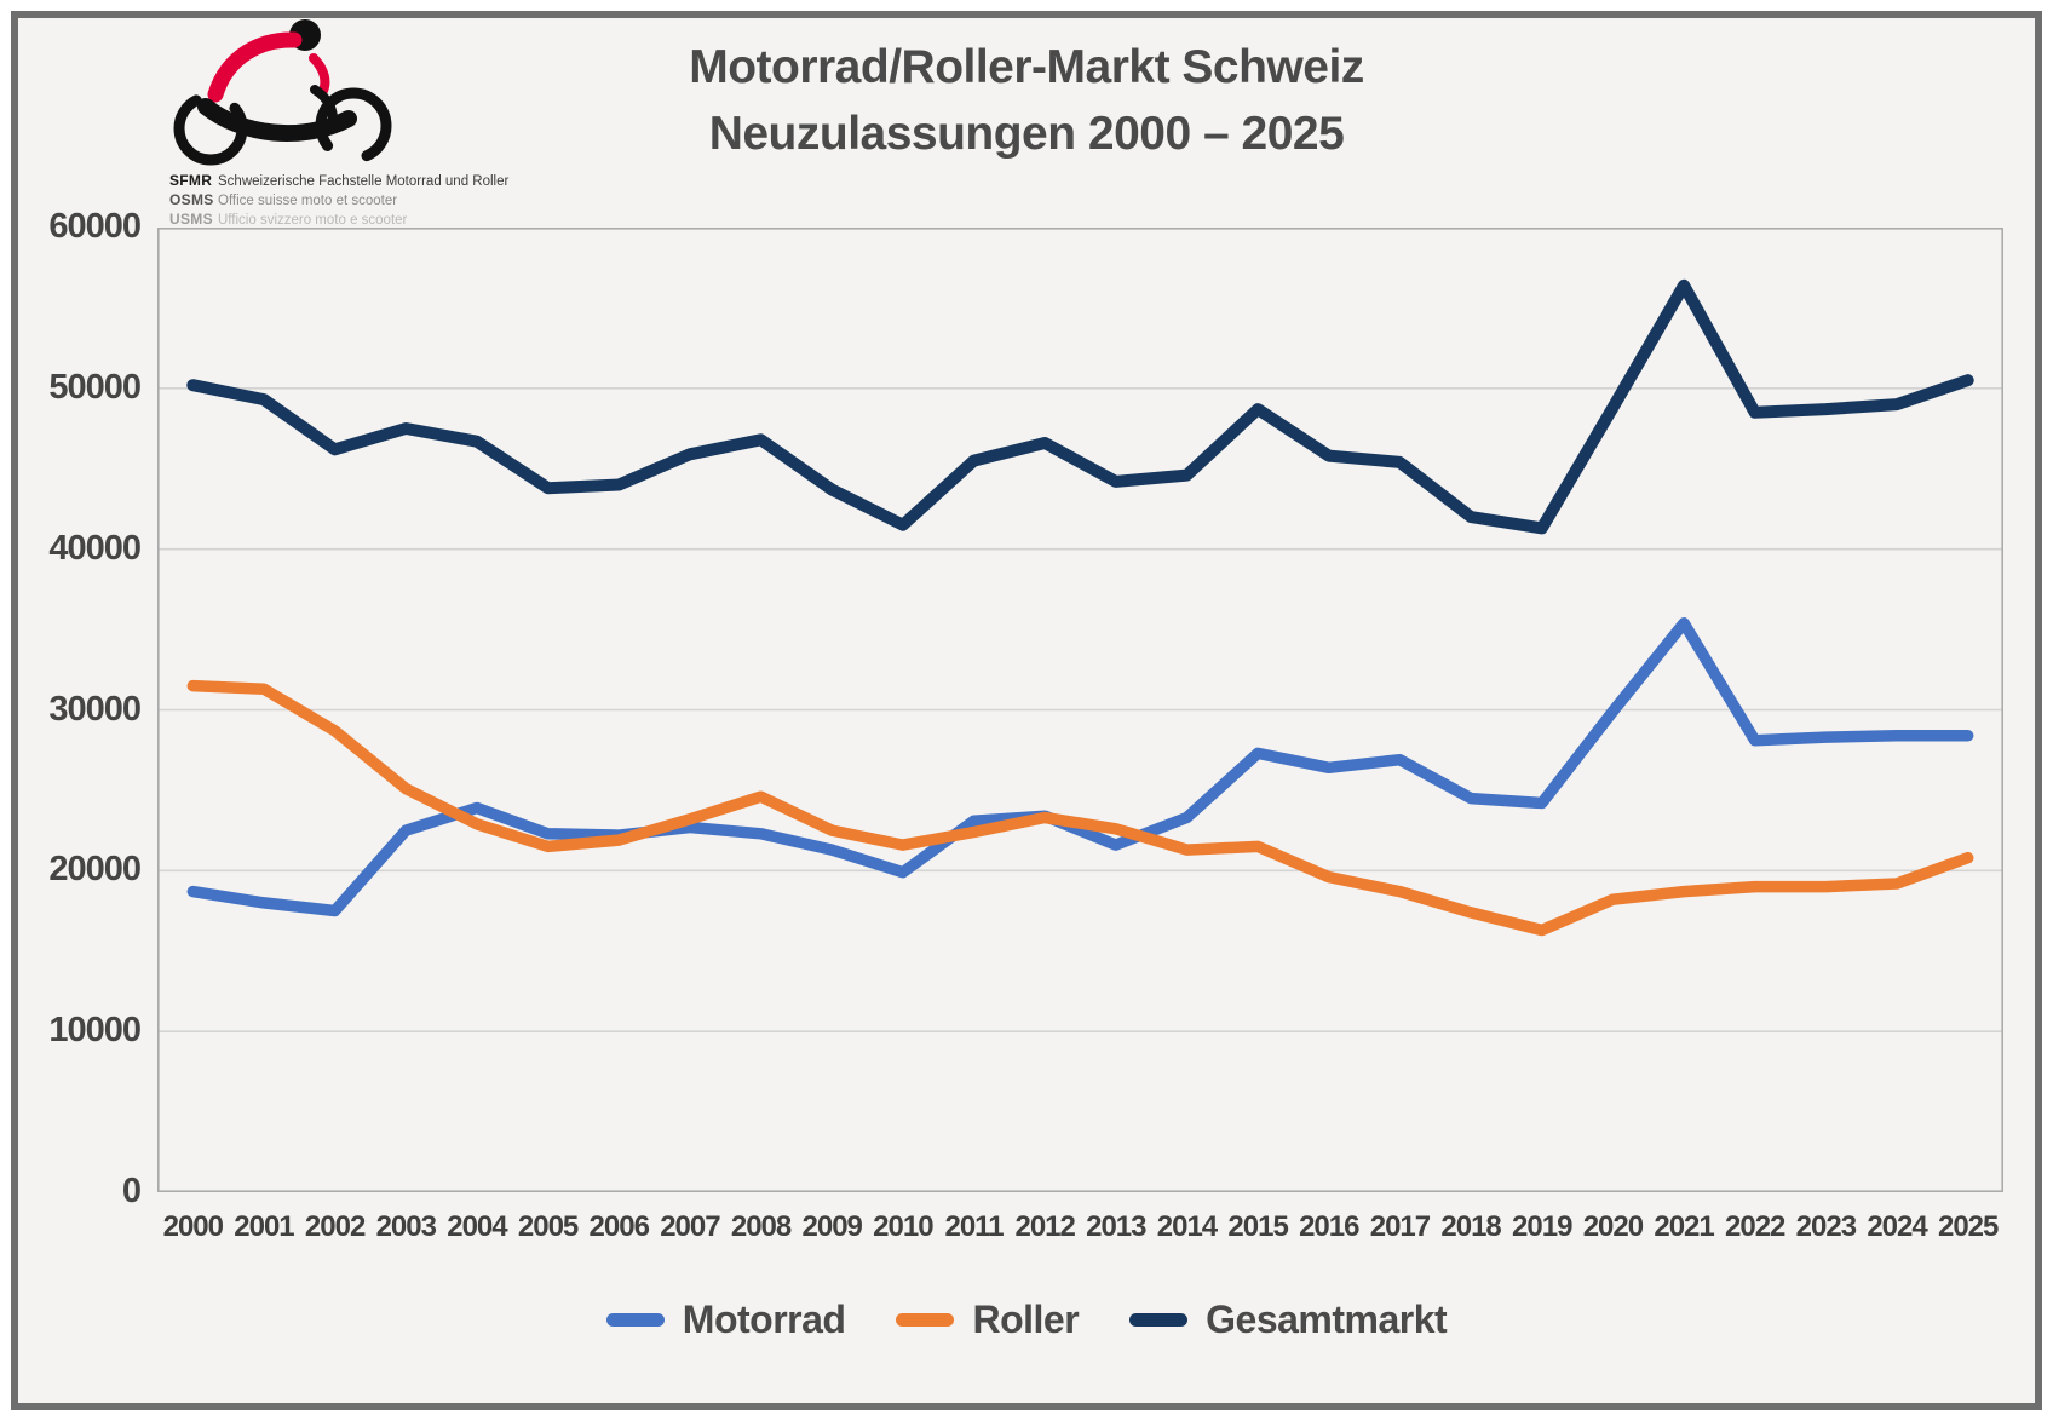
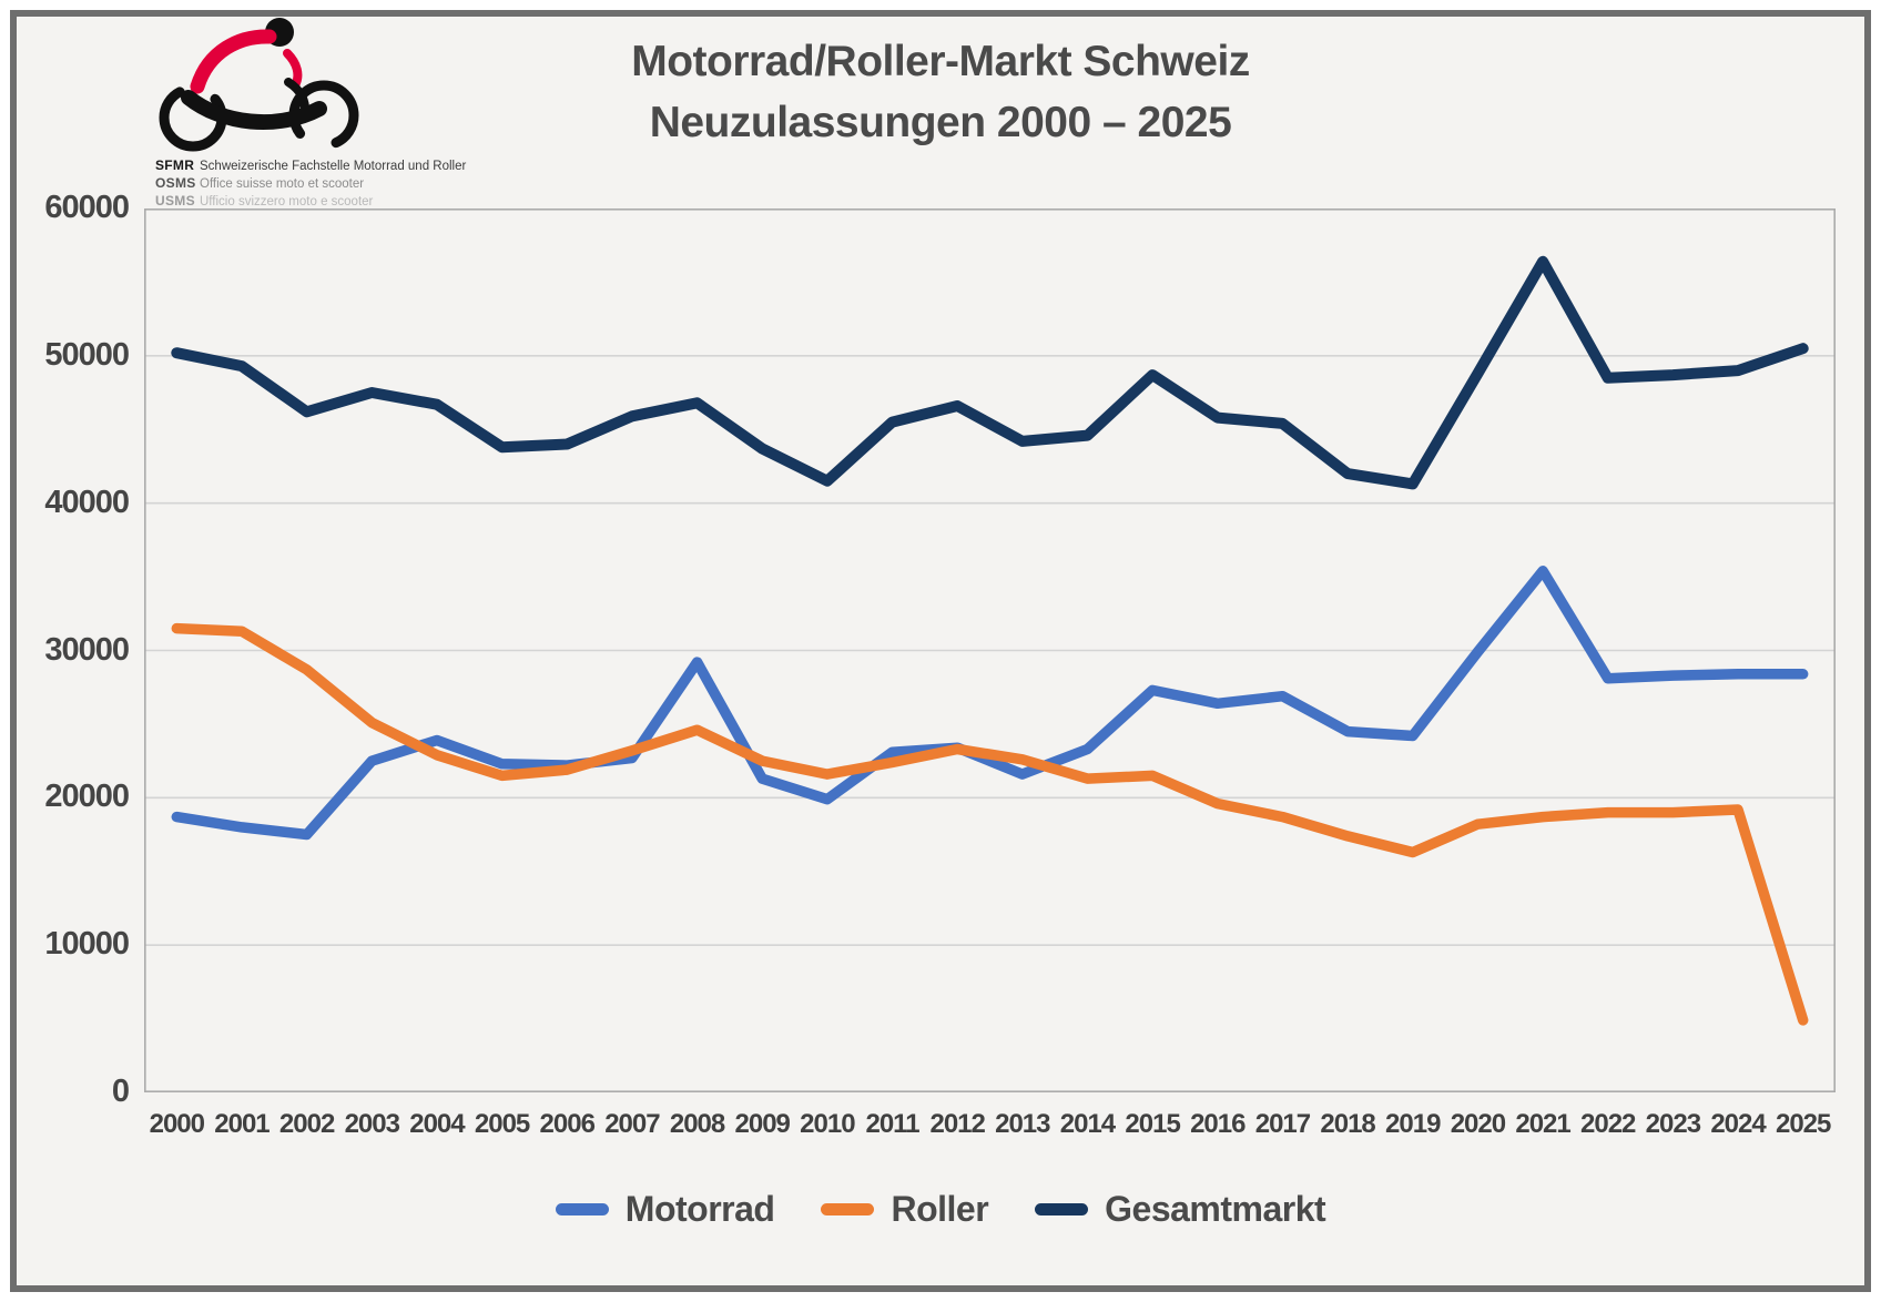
Motorrad/2008: 22300 -> 29200
Roller/2025: 20800 -> 4900
